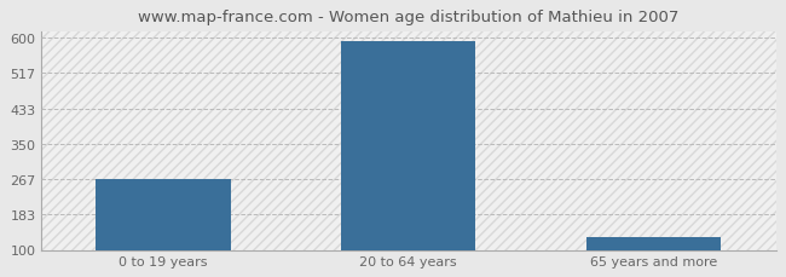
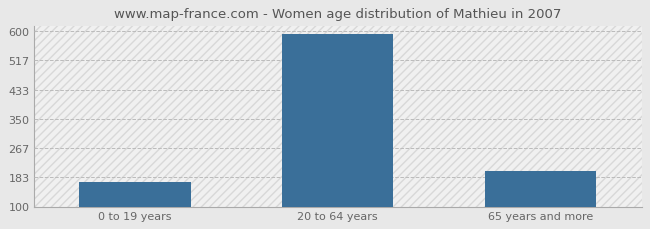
0 to 19 years: 267 -> 170
65 years and more: 130 -> 200
